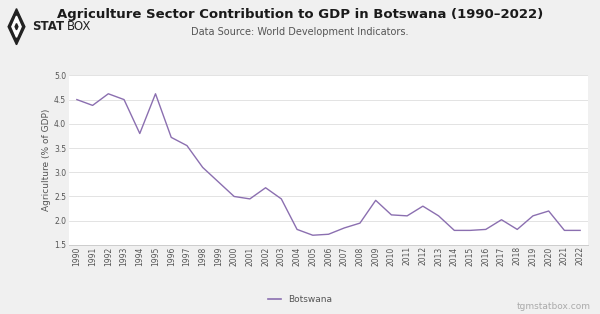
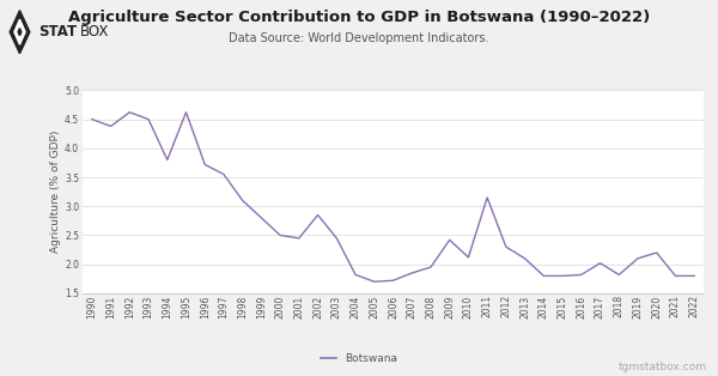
2002: 2.68 -> 2.85
2011: 2.10 -> 3.15
